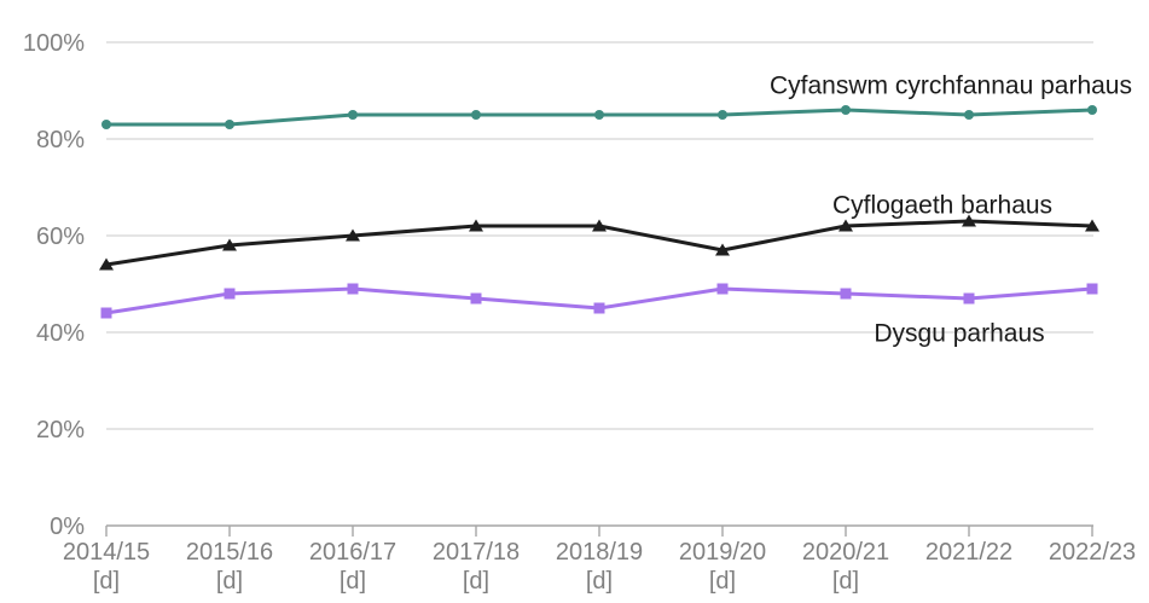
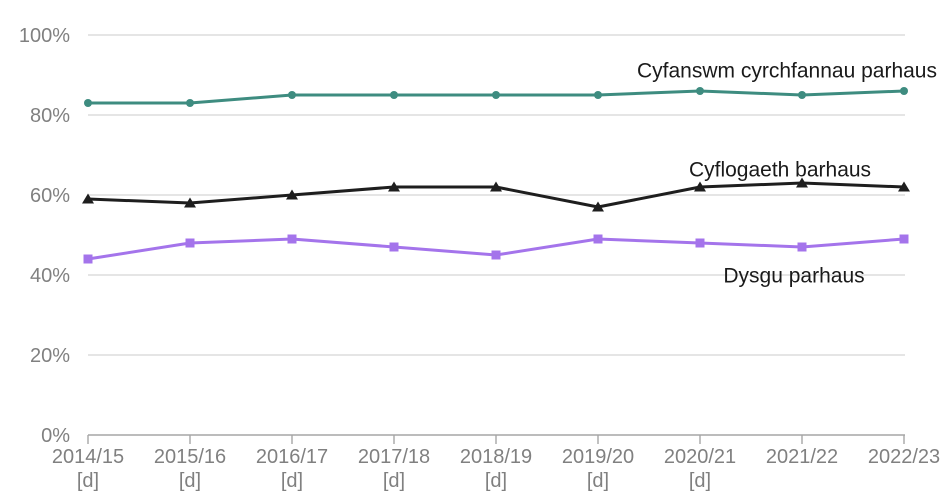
Cyflogaeth barhaus/2014/15: 54% -> 59%
